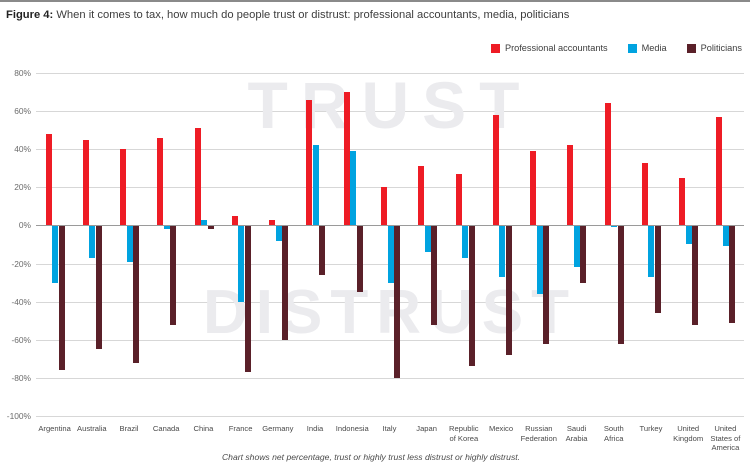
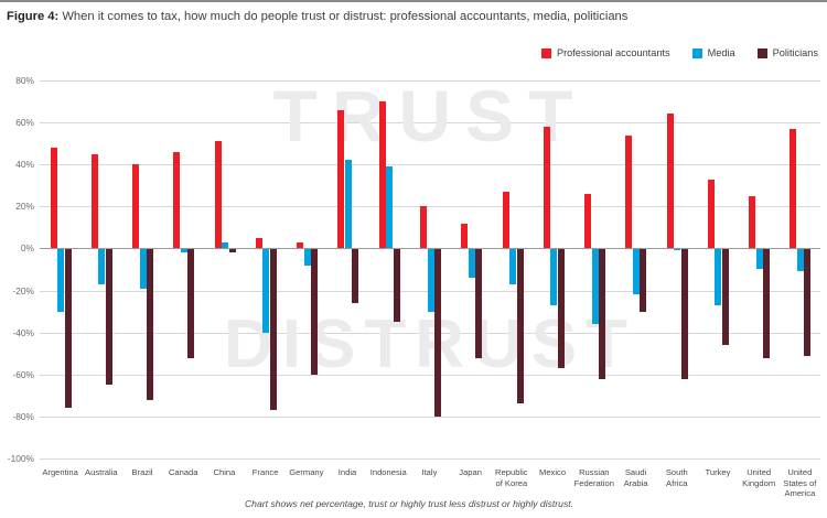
Professional accountants/Japan: 31% -> 12%
Politicians/Mexico: -68% -> -57%
Professional accountants/Russian Federation: 39% -> 26%
Professional accountants/Saudi Arabia: 42% -> 54%
